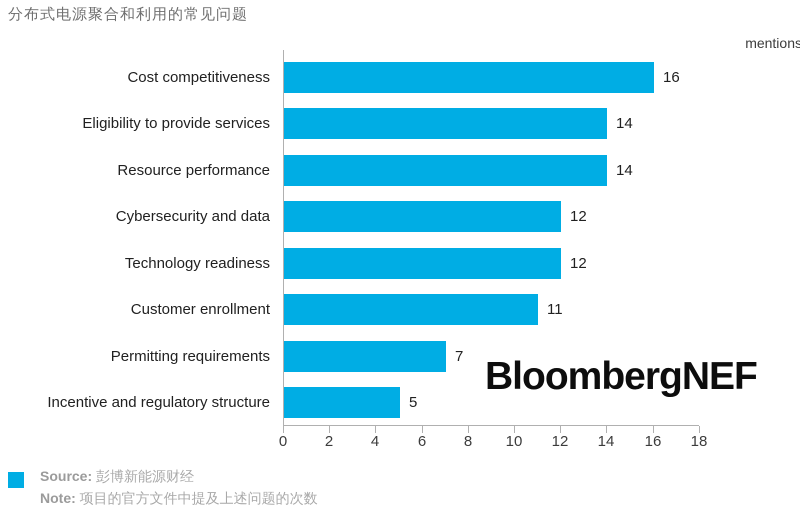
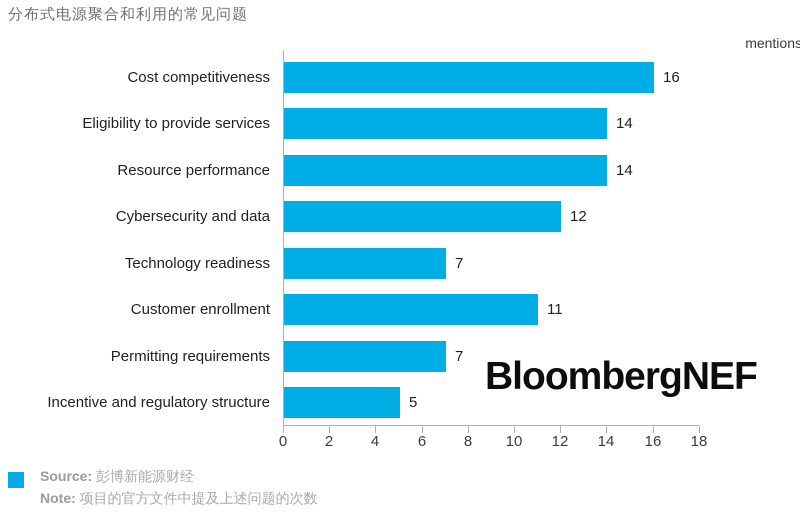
Technology readiness: 12 -> 7
